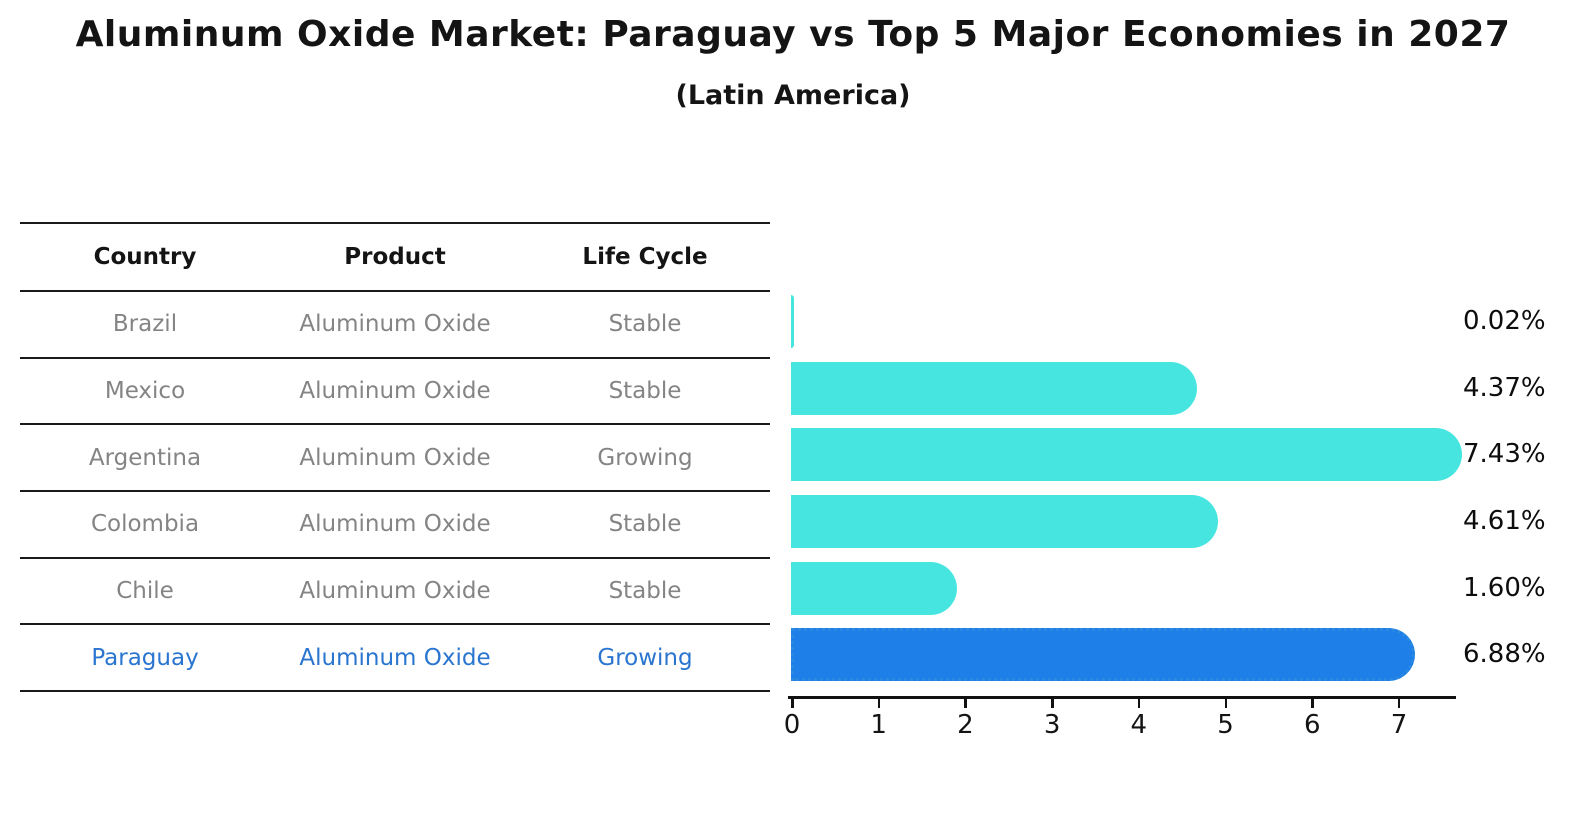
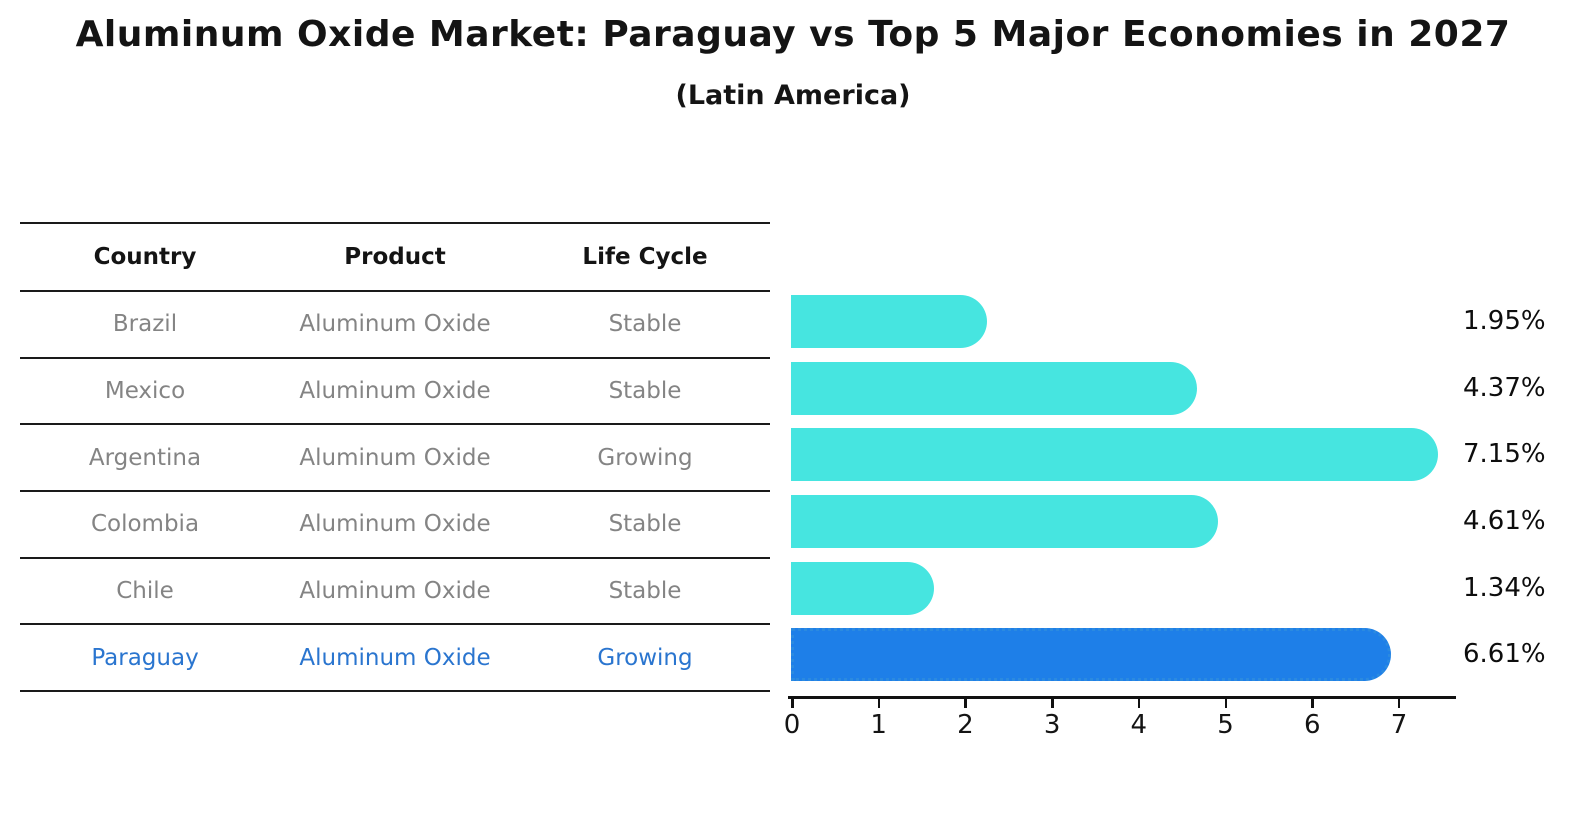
Brazil: 0.02% -> 1.95%
Argentina: 7.43% -> 7.15%
Chile: 1.60% -> 1.34%
Paraguay: 6.88% -> 6.61%
